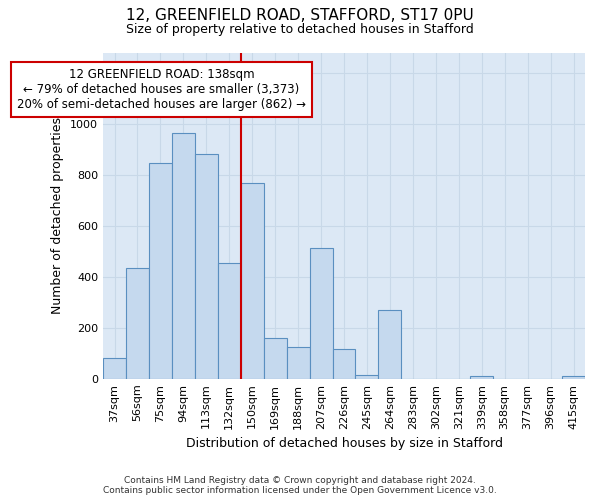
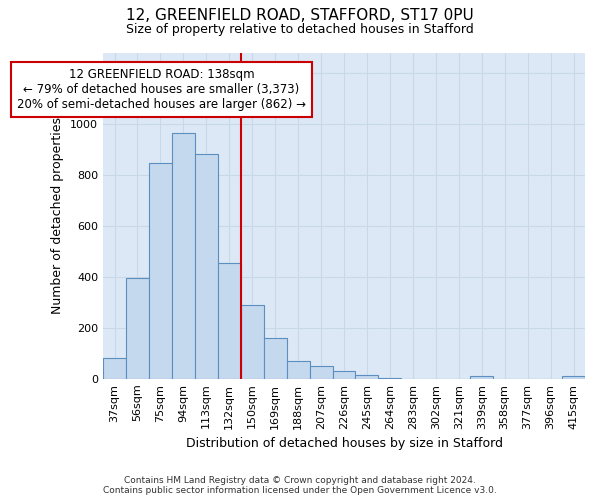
56sqm: 435 -> 395
150sqm: 770 -> 290
188sqm: 125 -> 70
207sqm: 515 -> 50
226sqm: 115 -> 30
264sqm: 270 -> 5
